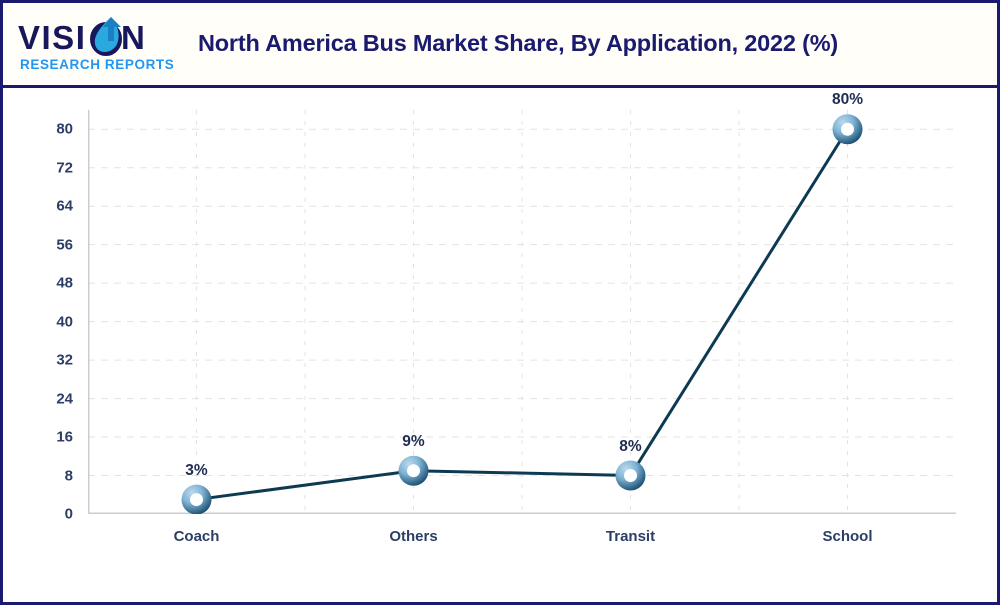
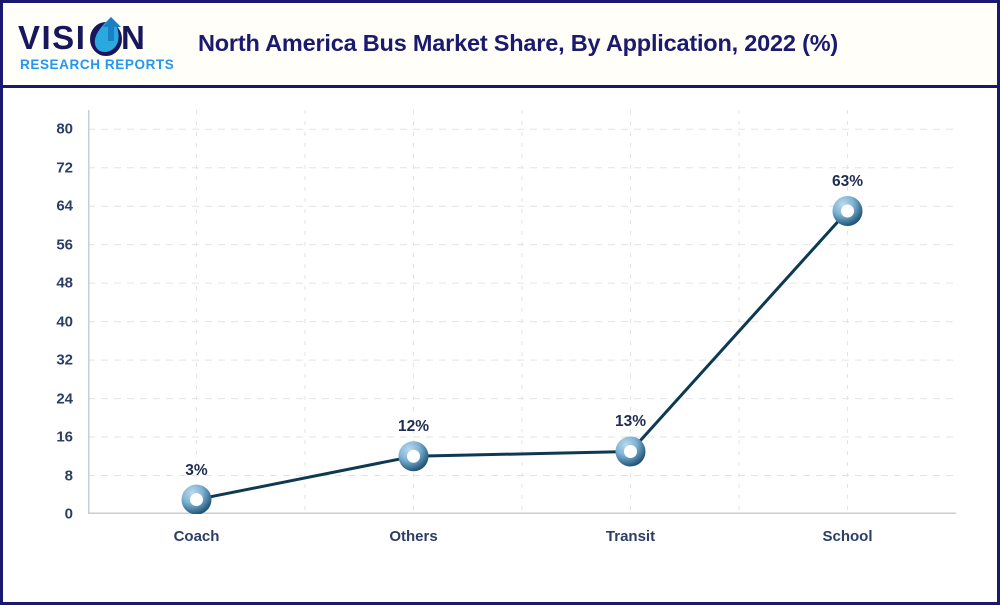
Others: 9% -> 12%
Transit: 8% -> 13%
School: 80% -> 63%
